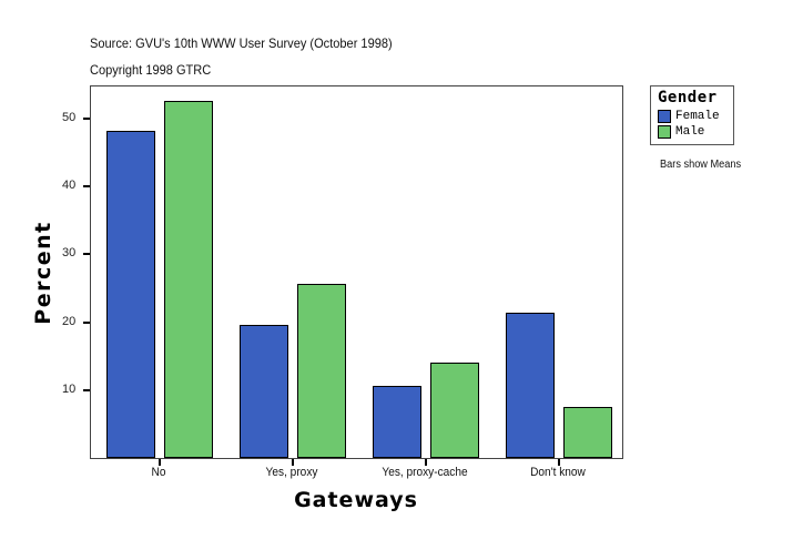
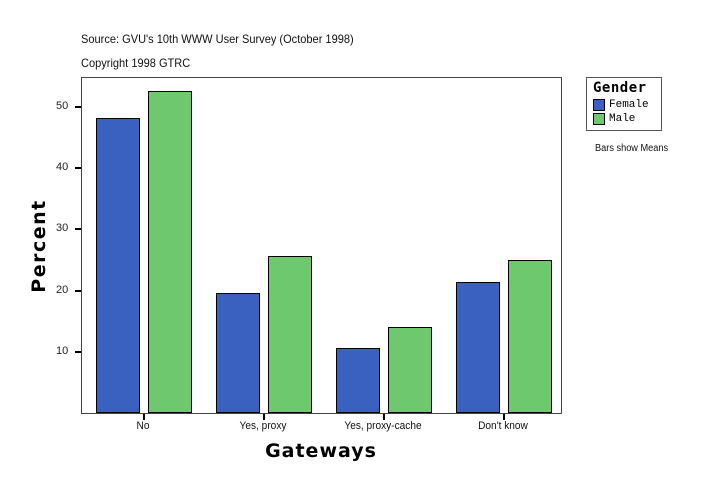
Male/Don't know: 8 -> 25
